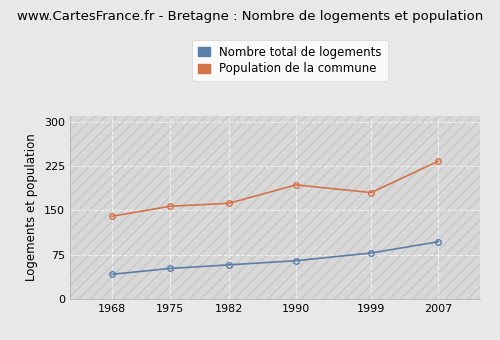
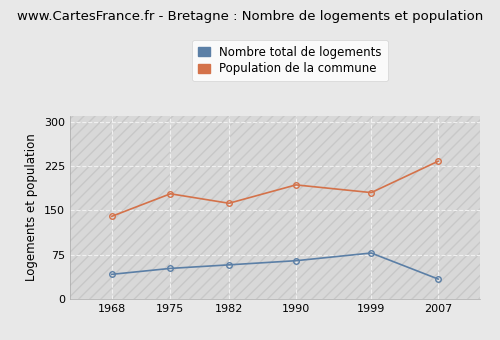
Population de la commune/1975: 157 -> 178
Nombre total de logements/2007: 97 -> 34
